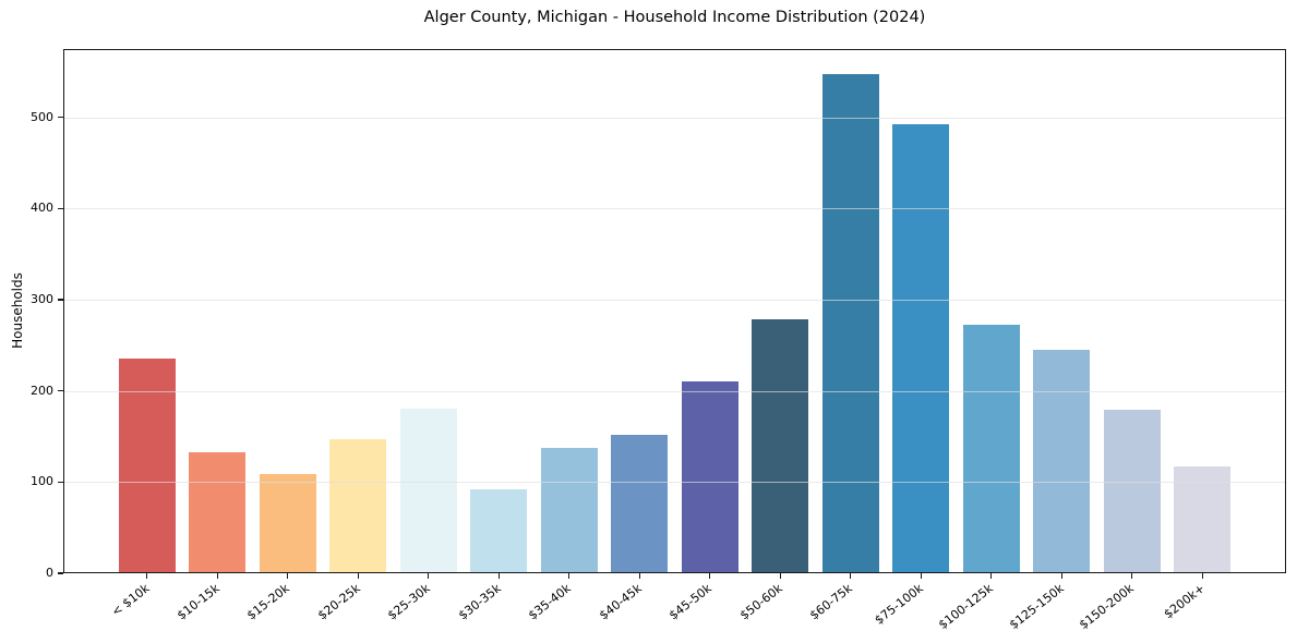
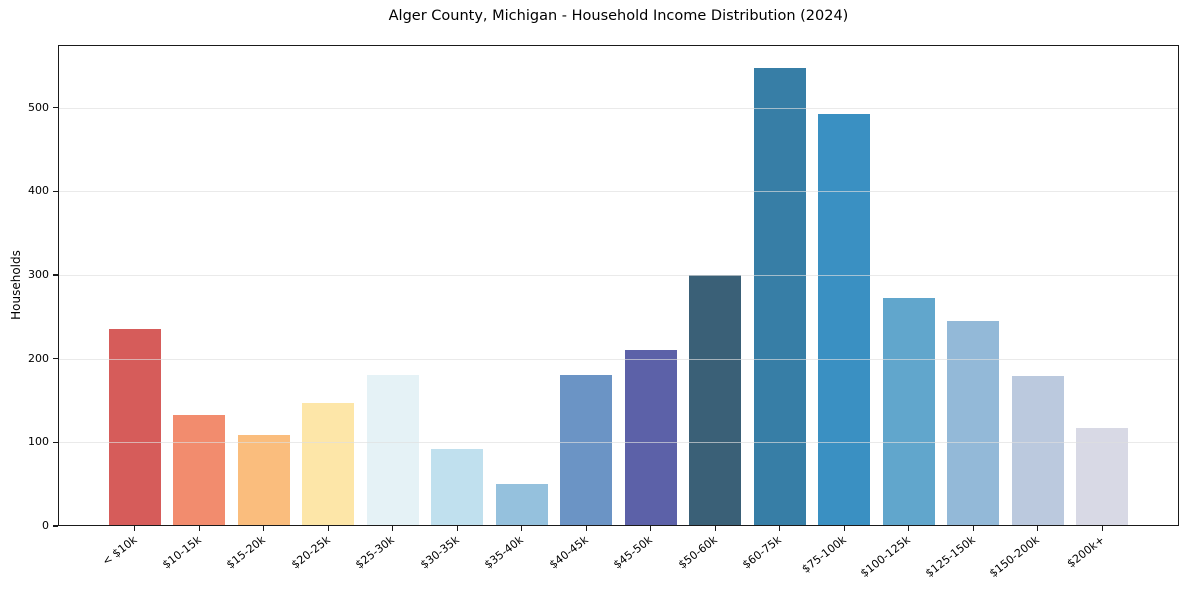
$35-40k: 140 -> 50
$40-45k: 150 -> 180
$50-60k: 280 -> 300
